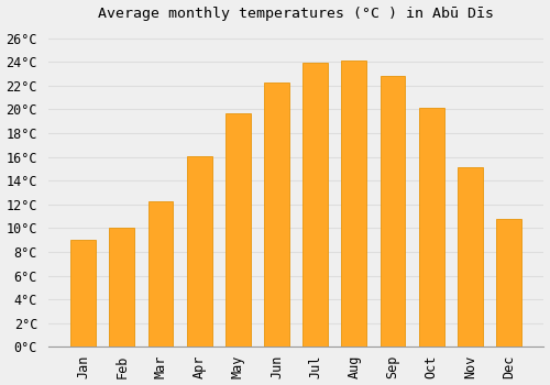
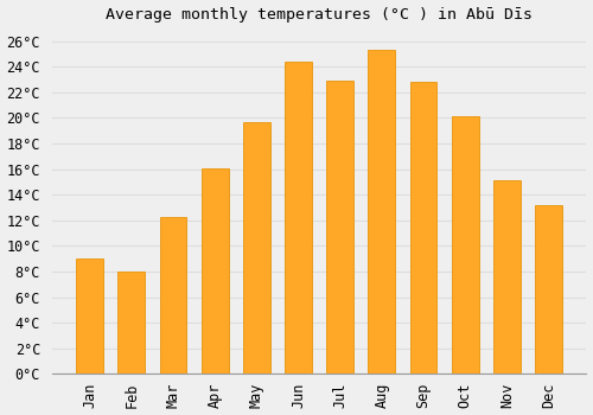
Feb: 10.0°C -> 8.0°C
Jun: 22.3°C -> 24.4°C
Jul: 23.9°C -> 22.9°C
Aug: 24.1°C -> 25.3°C
Dec: 10.8°C -> 13.2°C
